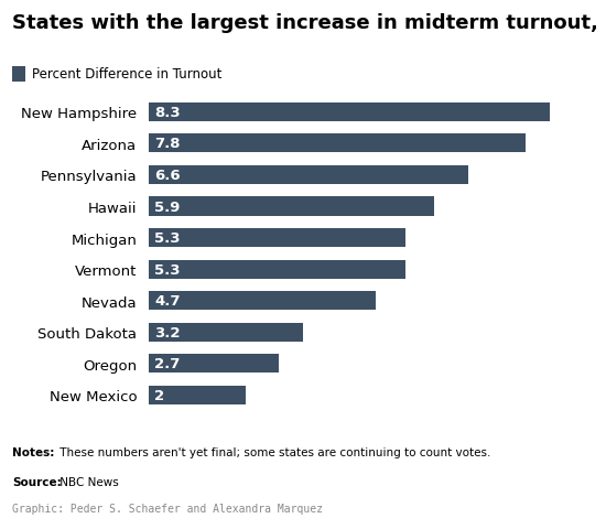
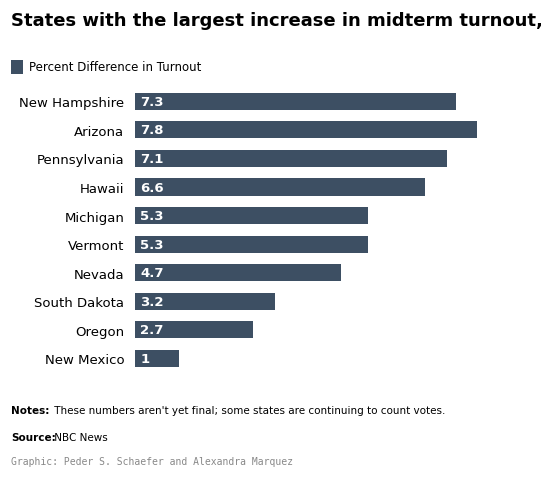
New Hampshire: 8.3 -> 7.3
Pennsylvania: 6.6 -> 7.1
Hawaii: 5.9 -> 6.6
New Mexico: 2 -> 1
